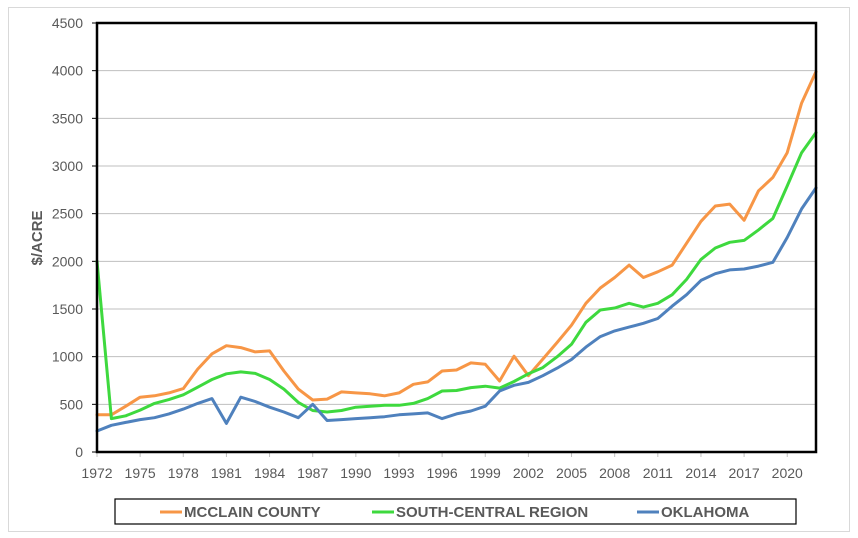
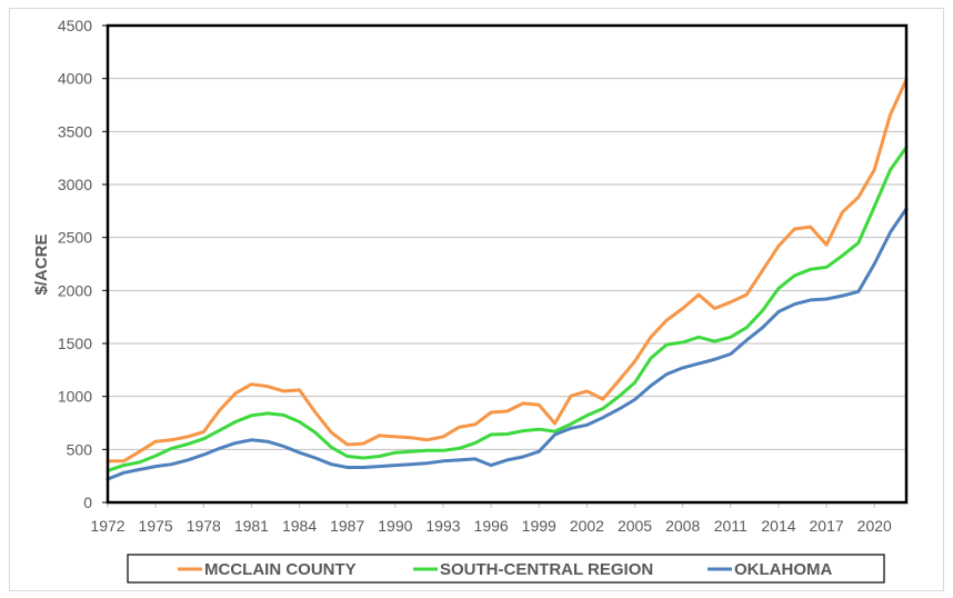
SOUTH-CENTRAL REGION/1972: 2000 -> 300
OKLAHOMA/1981: 300 -> 600
OKLAHOMA/1987: 500 -> 300
MCCLAIN COUNTY/2002: 800 -> 1000
